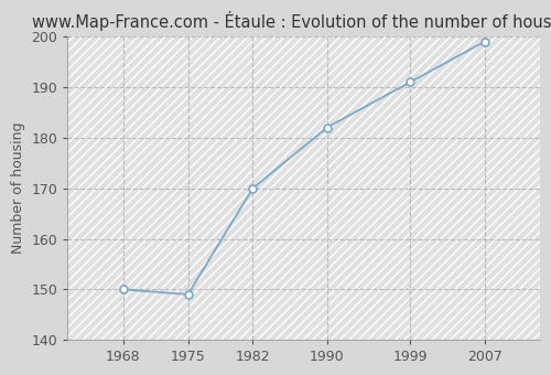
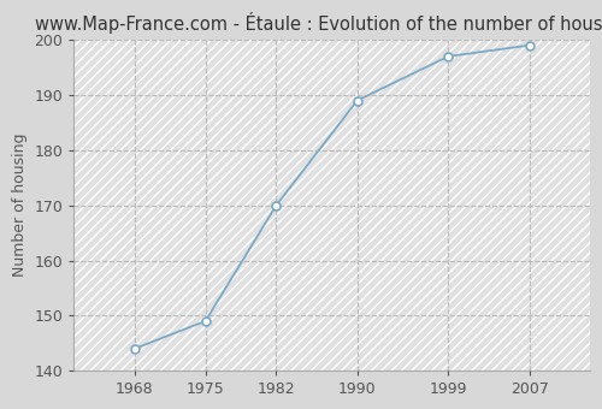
1968: 150 -> 144
1990: 182 -> 189
1999: 191 -> 197
